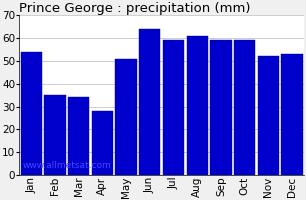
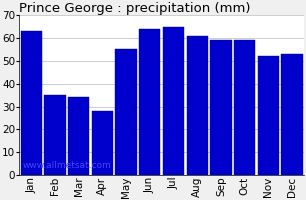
Jan: 54 -> 63
May: 51 -> 55
Jul: 59 -> 65
